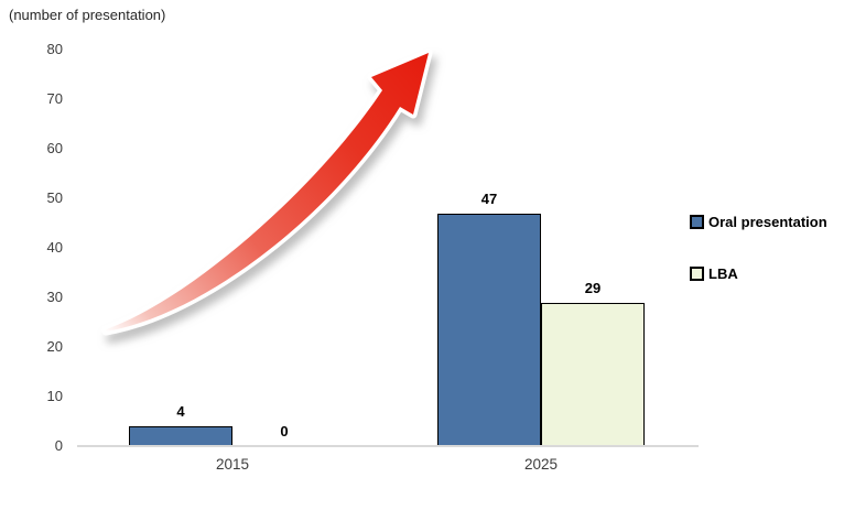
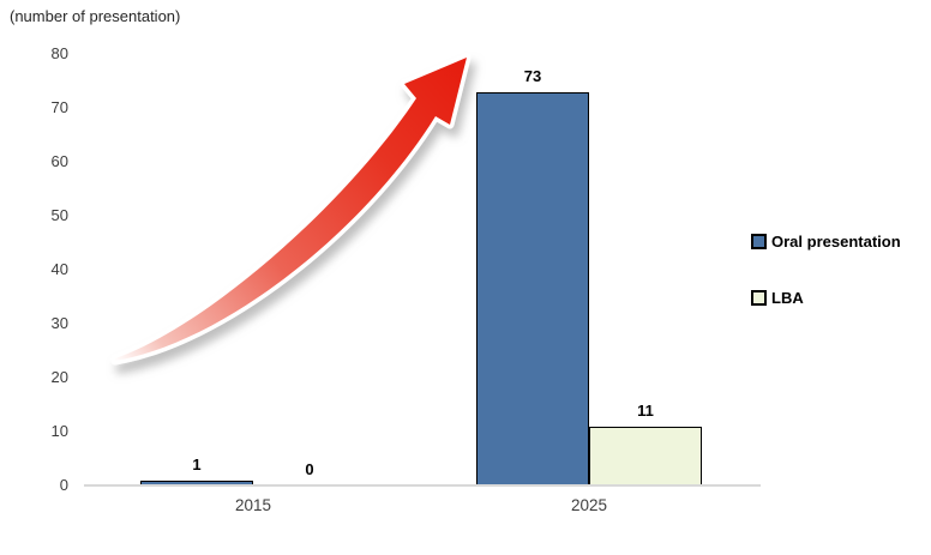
Oral presentation/2015: 4 -> 1
Oral presentation/2025: 47 -> 73
LBA/2025: 29 -> 11
